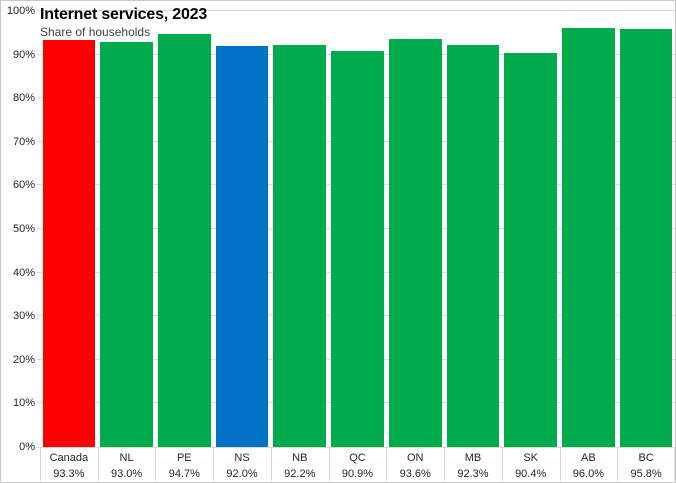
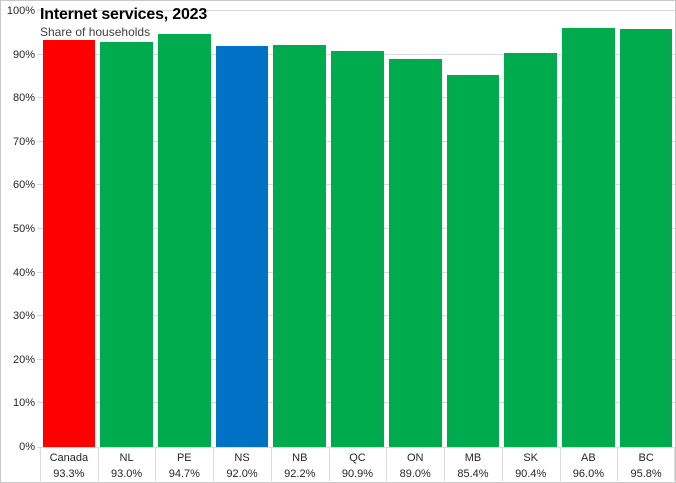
ON: 93.6% -> 89.0%
MB: 92.3% -> 85.4%
